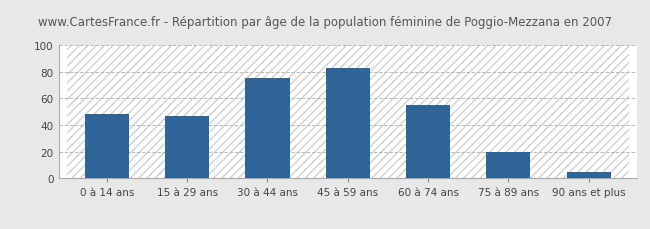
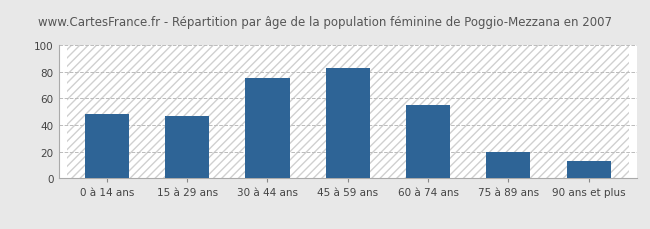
90 ans et plus: 5 -> 13
